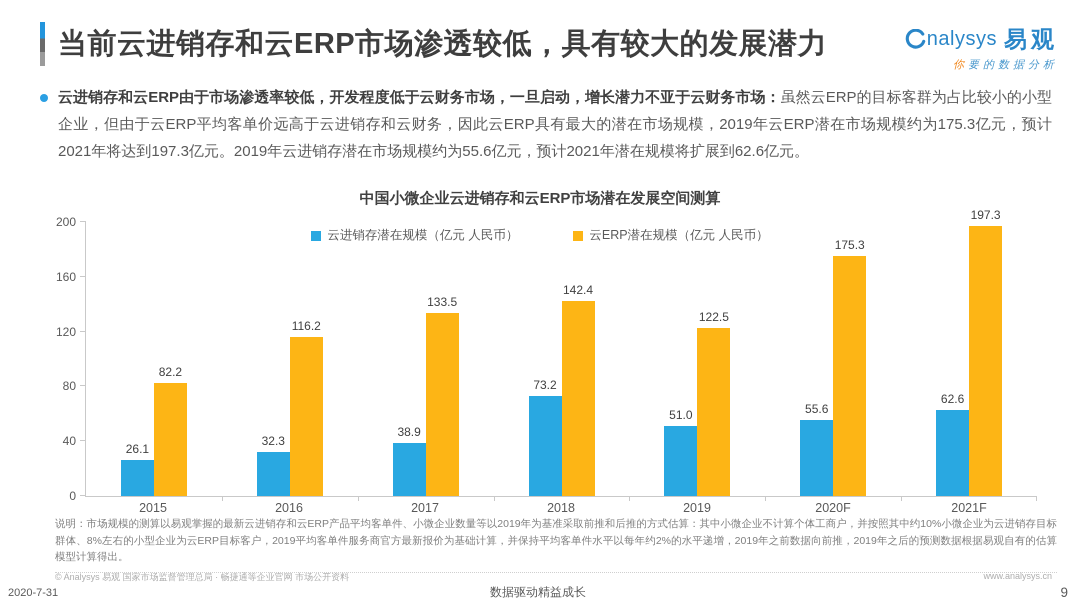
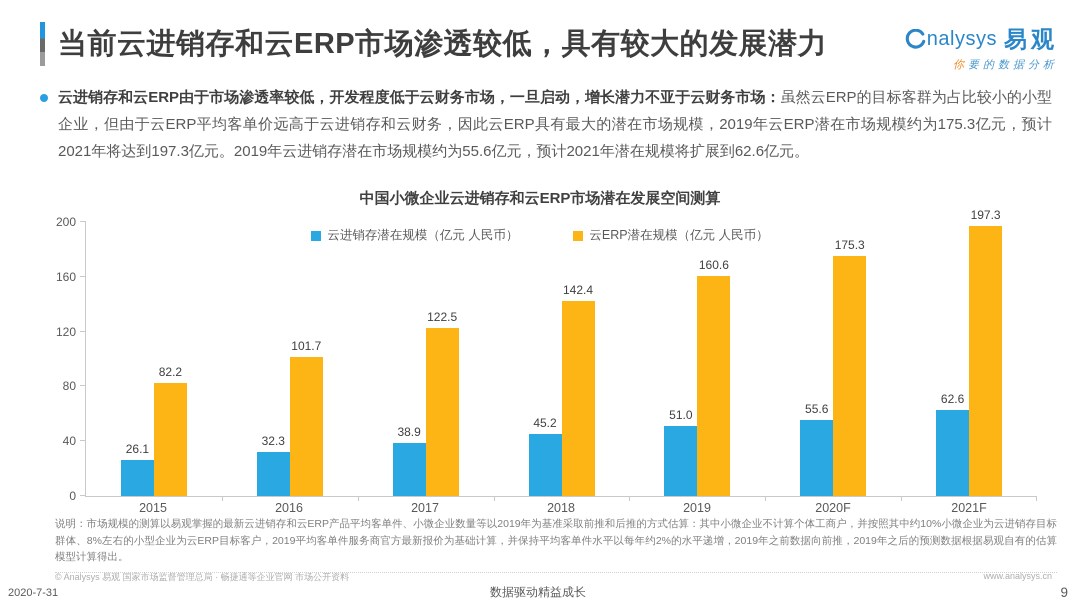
云ERP潜在规模（亿元 人民币）/2016: 116.2 -> 101.7
云ERP潜在规模（亿元 人民币）/2017: 133.5 -> 122.5
云进销存潜在规模（亿元 人民币）/2018: 73.2 -> 45.2
云ERP潜在规模（亿元 人民币）/2019: 122.5 -> 160.6
